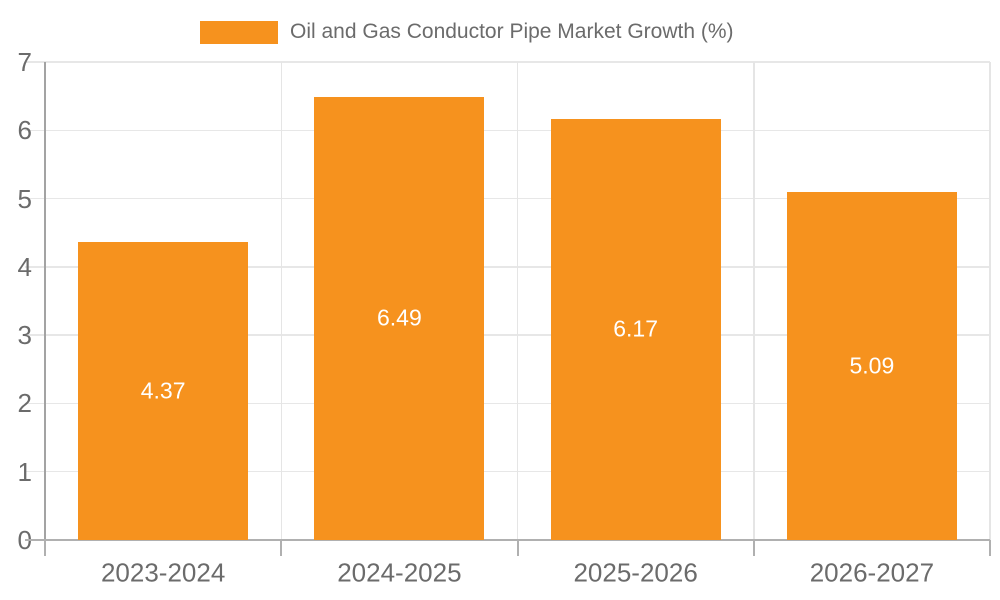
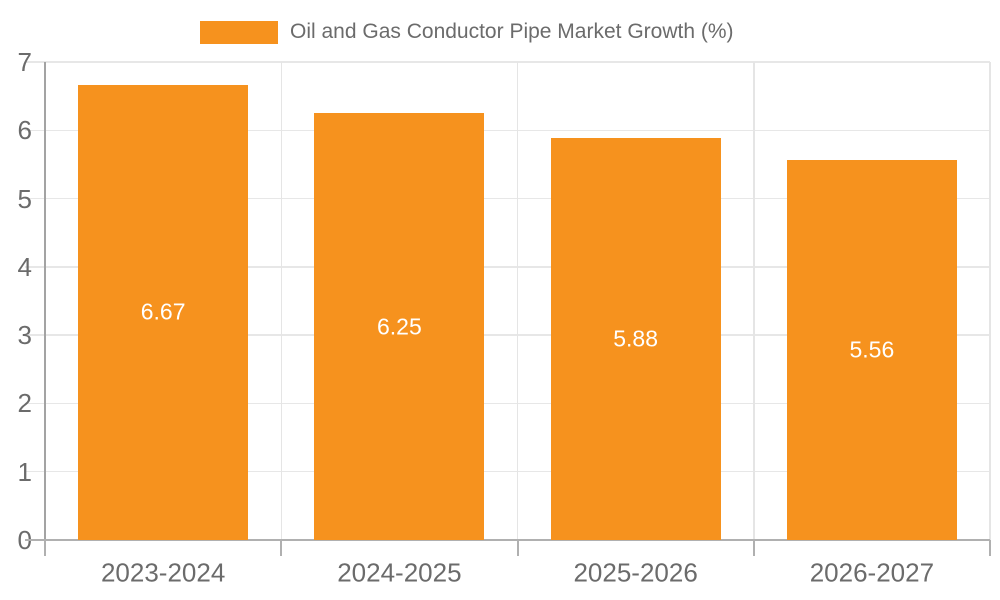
2023-2024: 4.37 -> 6.67
2024-2025: 6.49 -> 6.25
2025-2026: 6.17 -> 5.88
2026-2027: 5.09 -> 5.56
